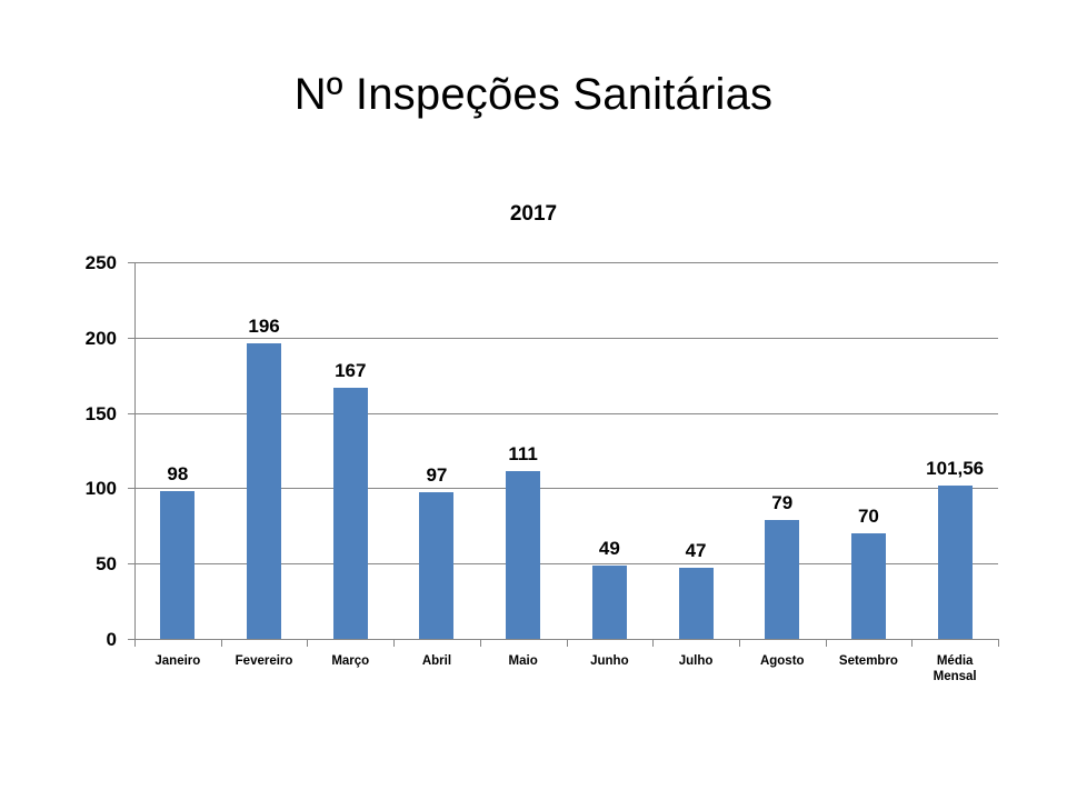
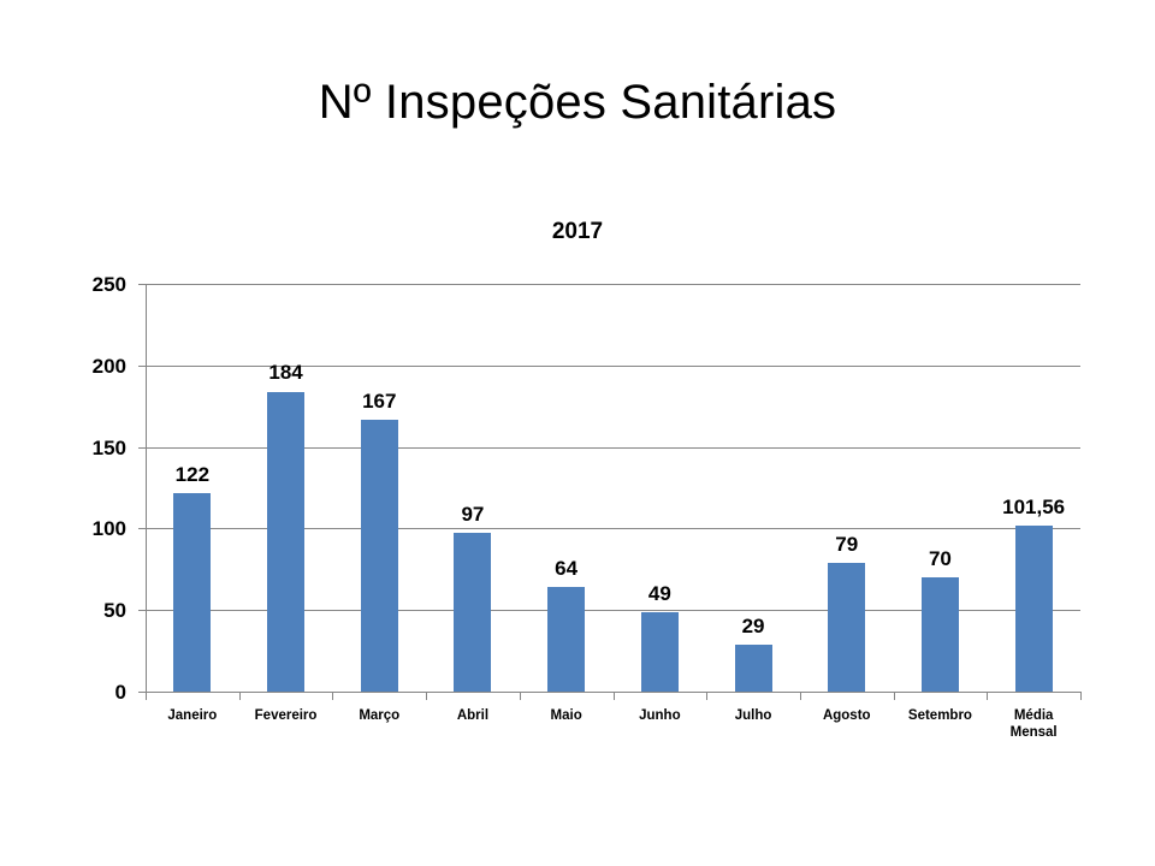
Janeiro: 98 -> 122
Fevereiro: 196 -> 184
Maio: 111 -> 64
Julho: 47 -> 29
